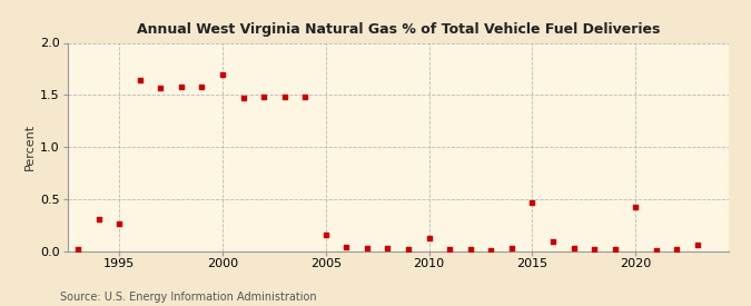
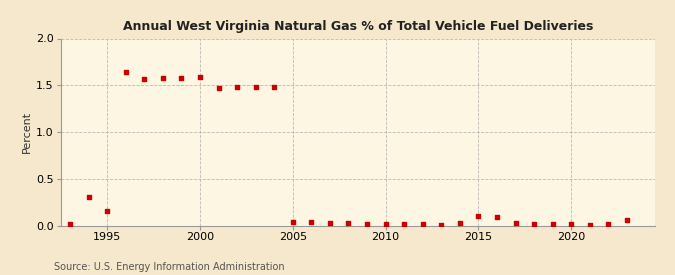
1995: 0.26 -> 0.16
2000: 1.70 -> 1.59
2005: 0.16 -> 0.04
2010: 0.12 -> 0.02
2015: 0.46 -> 0.10
2020: 0.42 -> 0.02
